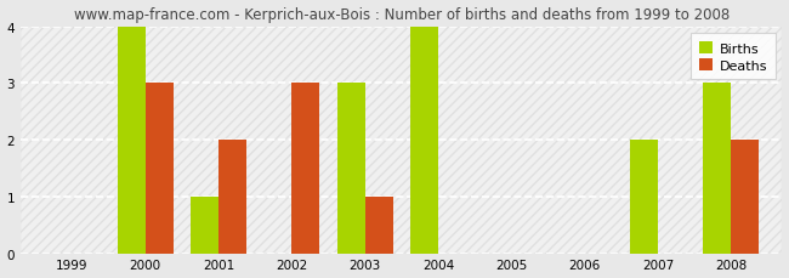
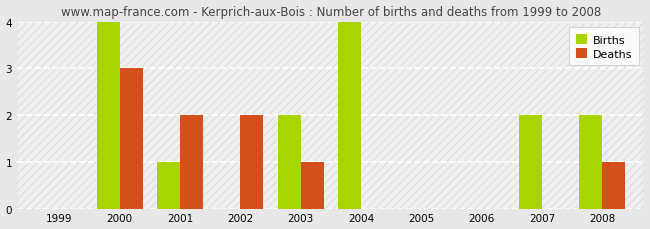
Deaths/2002: 3 -> 2
Births/2003: 3 -> 2
Births/2008: 3 -> 2
Deaths/2008: 2 -> 1
